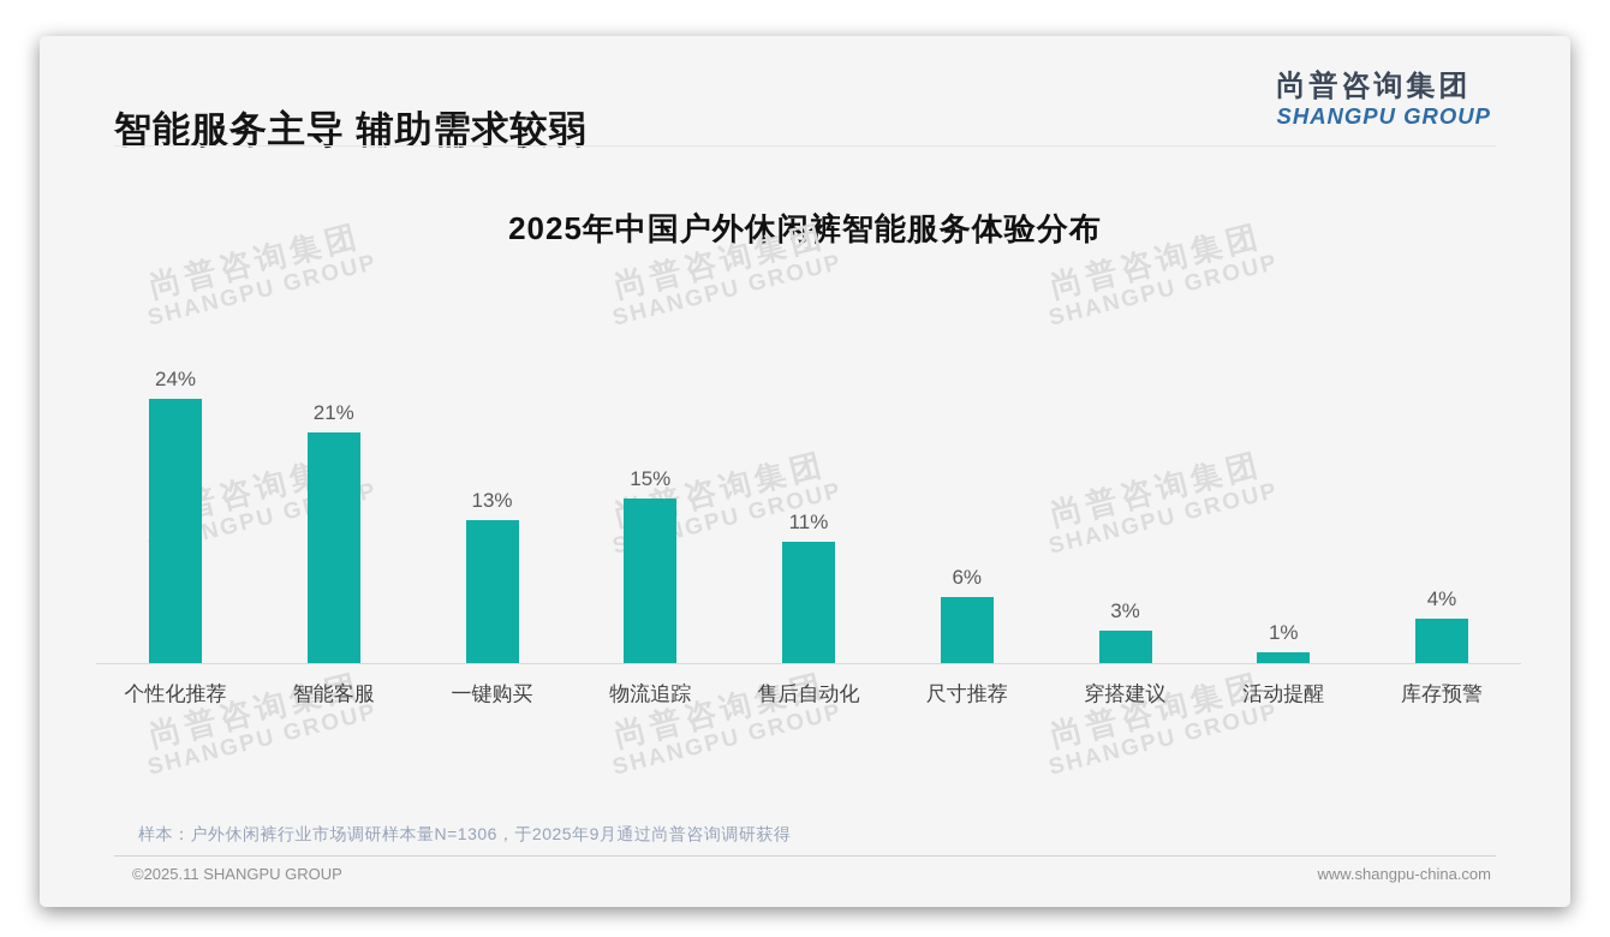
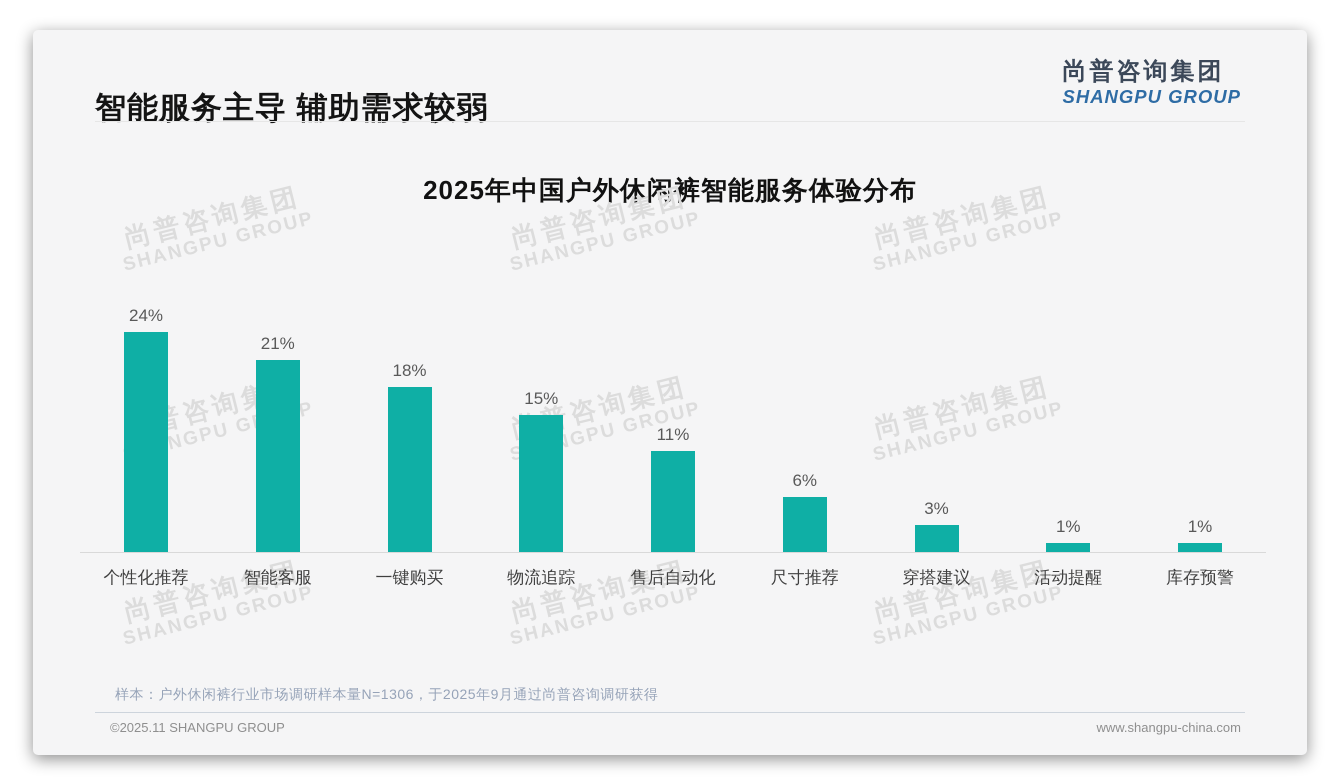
一键购买: 13% -> 18%
库存预警: 4% -> 1%
